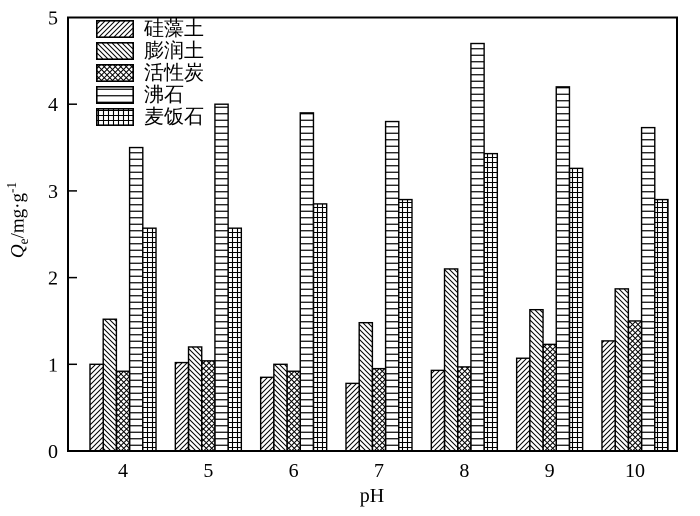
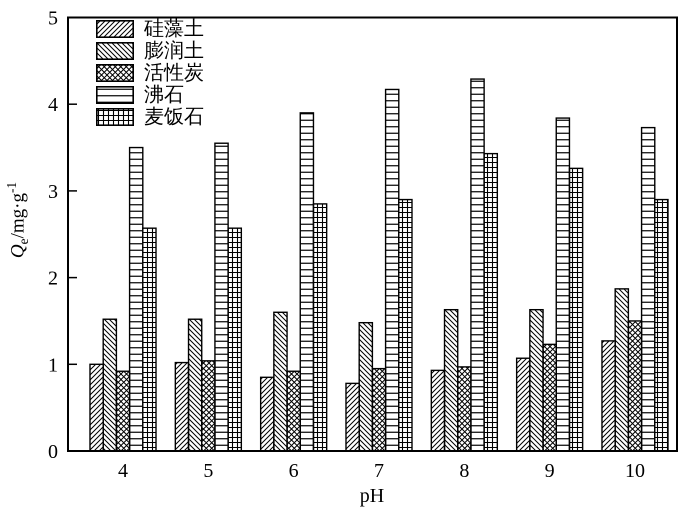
膨润土/5: 1.2 -> 1.5
沸石/5: 4.0 -> 3.5
膨润土/6: 1.0 -> 1.6
沸石/7: 3.8 -> 4.2
膨润土/8: 2.1 -> 1.6
沸石/8: 4.7 -> 4.3
沸石/9: 4.2 -> 3.8
